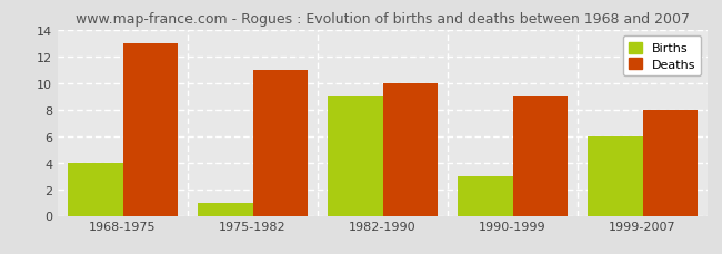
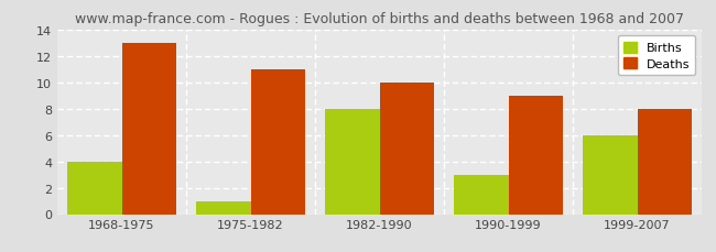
Births/1982-1990: 9 -> 8
